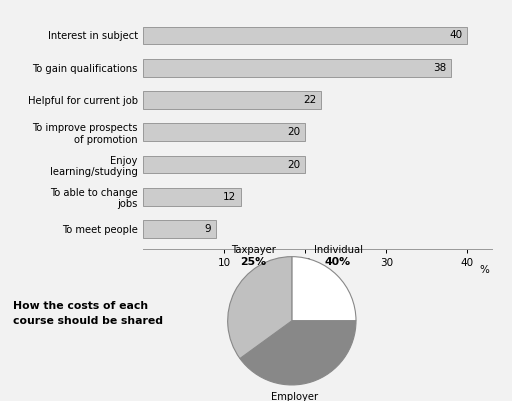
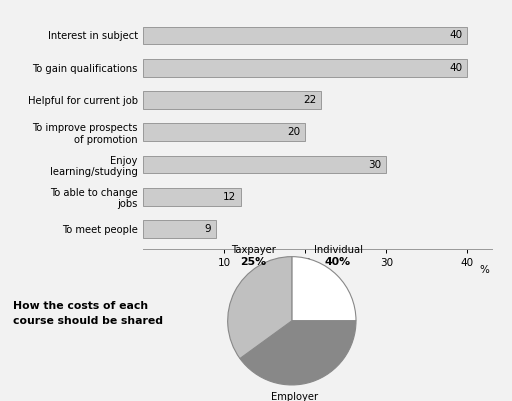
To gain qualifications: 38 -> 40
Enjoy learning/studying: 20 -> 30
